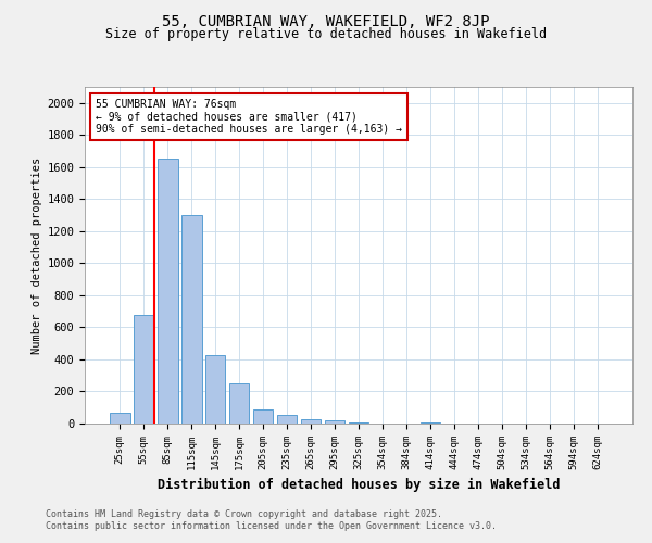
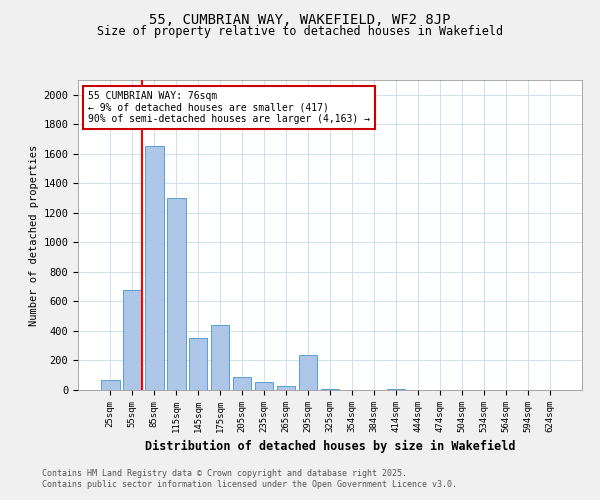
145sqm: 430 -> 350
175sqm: 250 -> 440
295sqm: 20 -> 240
